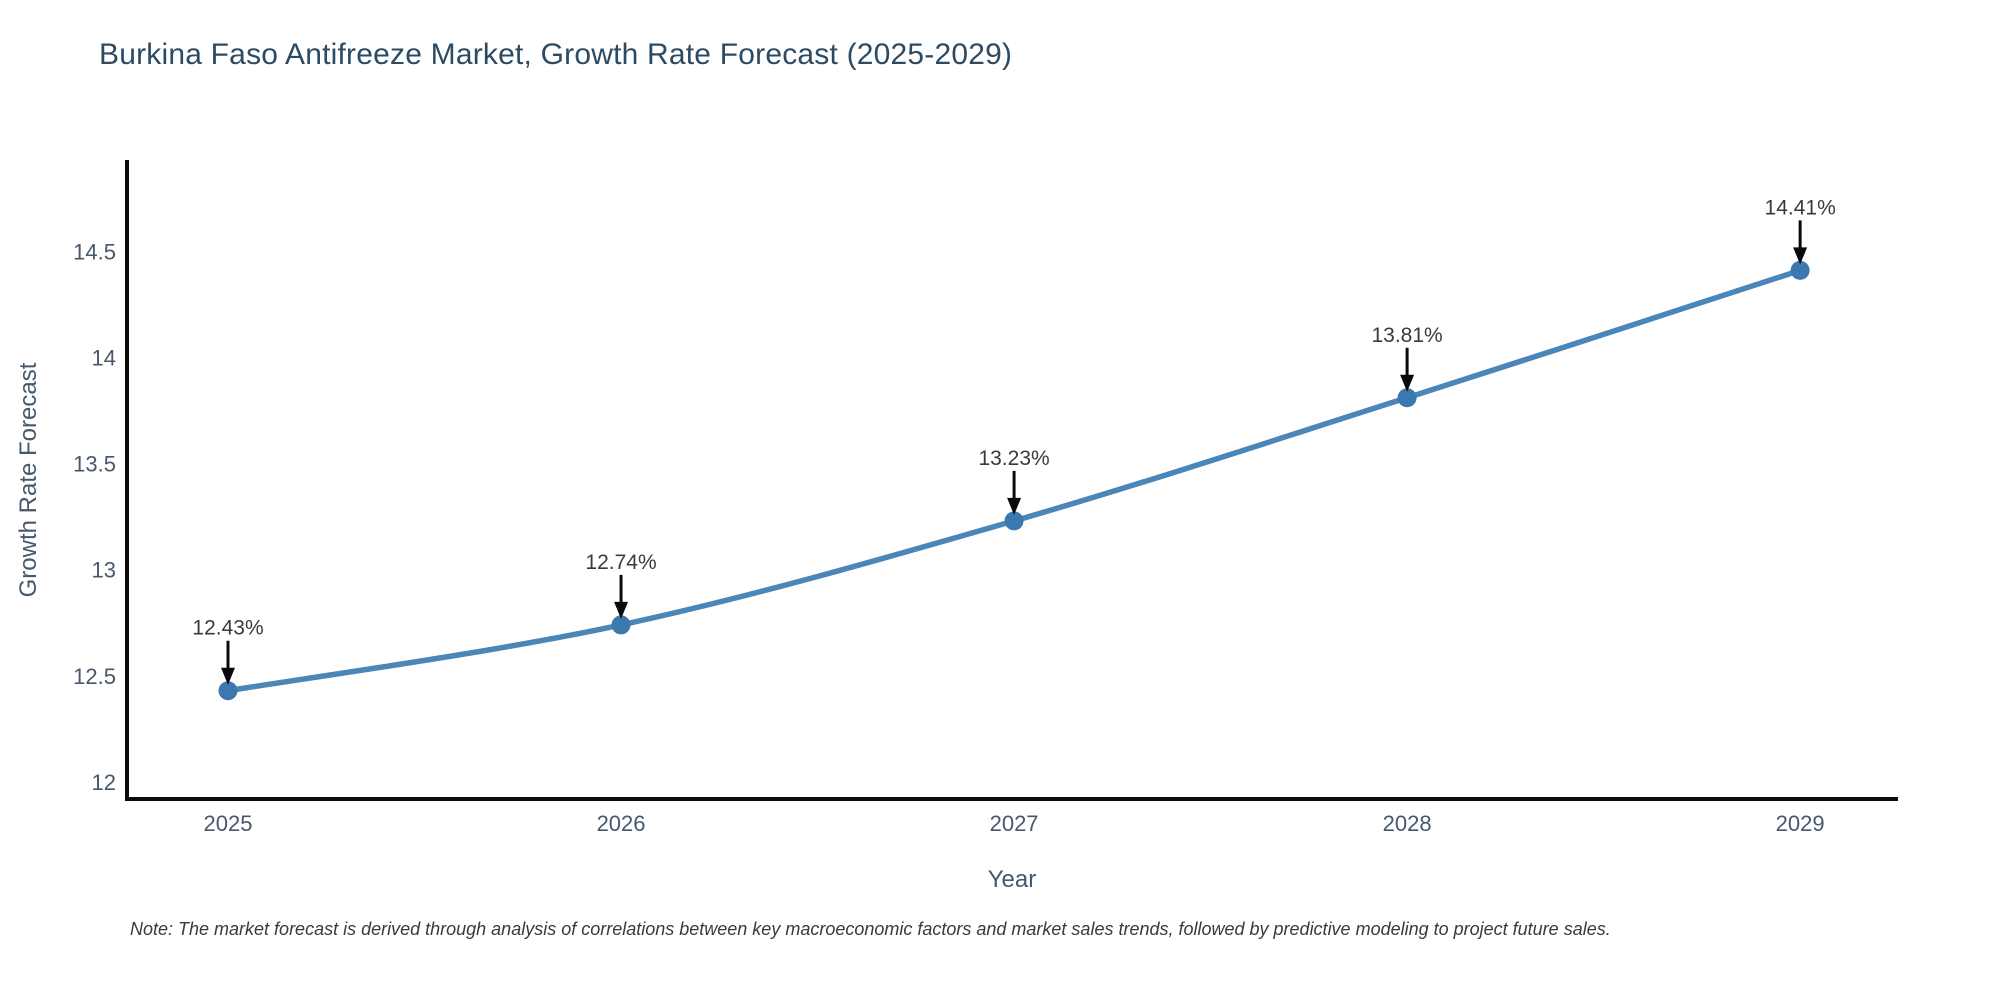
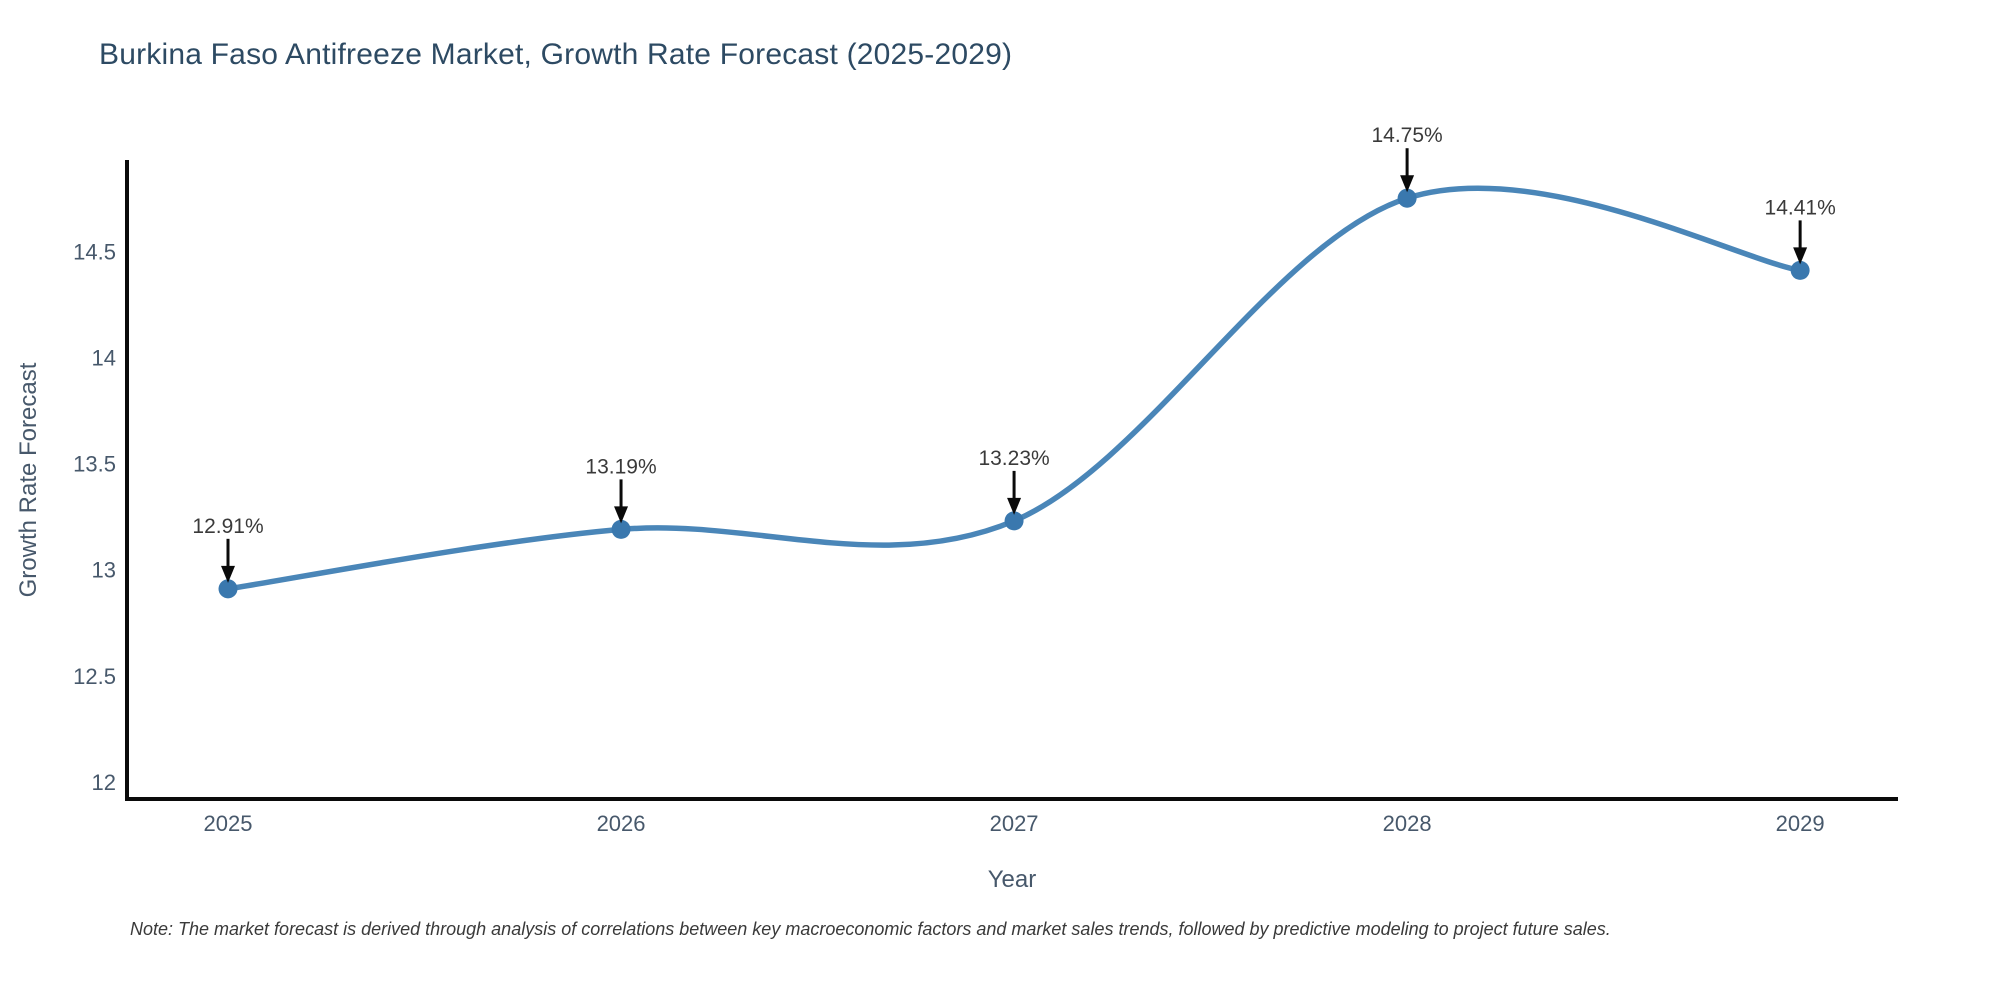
2025: 12.43% -> 12.91%
2026: 12.74% -> 13.19%
2028: 13.81% -> 14.75%
